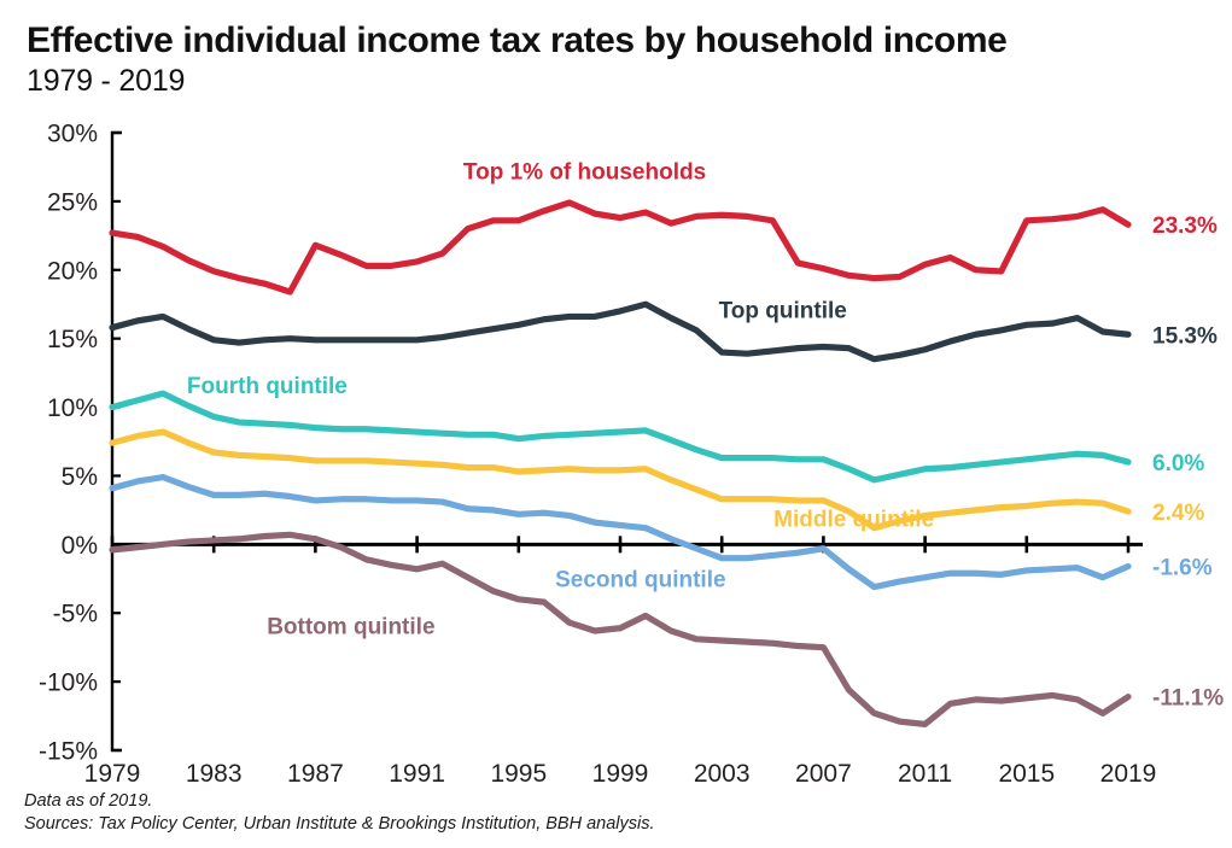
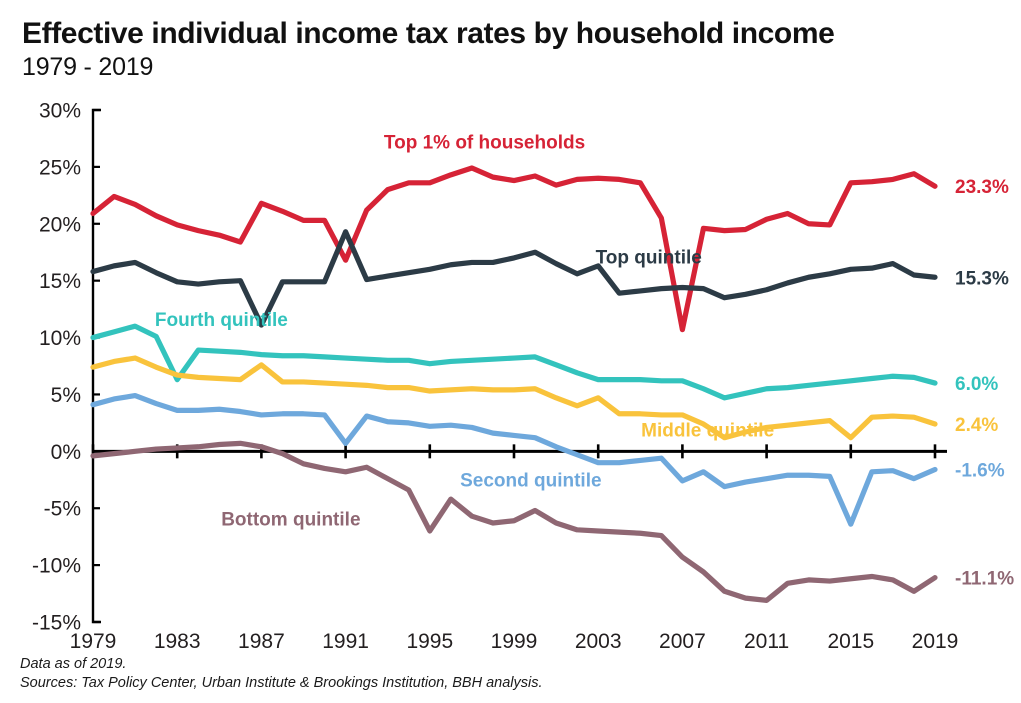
Top 1% of households/1979: 22.7% -> 20.9%
Fourth quintile/1983: 9.3% -> 6.3%
Top quintile/1987: 14.9% -> 11.1%
Middle quintile/1987: 6.1% -> 7.6%
Top 1% of households/1991: 20.6% -> 16.8%
Top quintile/1991: 14.9% -> 19.3%
Second quintile/1991: 3.2% -> 0.7%
Bottom quintile/1995: -4.0% -> -7.0%
Top quintile/2003: 14.0% -> 16.3%
Middle quintile/2003: 3.3% -> 4.7%
Top 1% of households/2007: 20.1% -> 10.7%
Second quintile/2007: -0.3% -> -2.6%
Bottom quintile/2007: -7.5% -> -9.3%
Middle quintile/2015: 2.8% -> 1.2%
Second quintile/2015: -1.9% -> -6.4%
